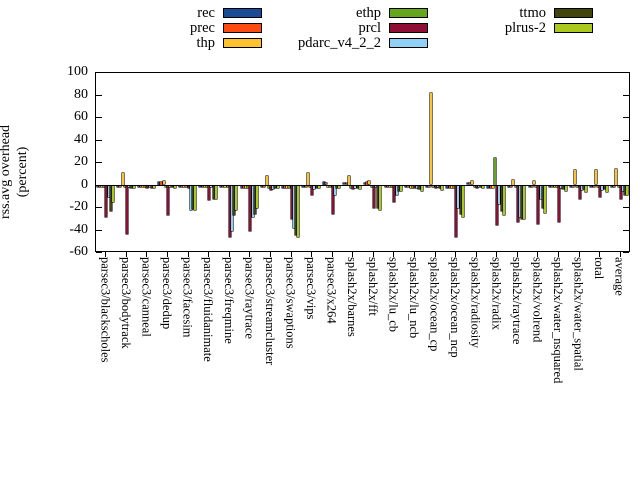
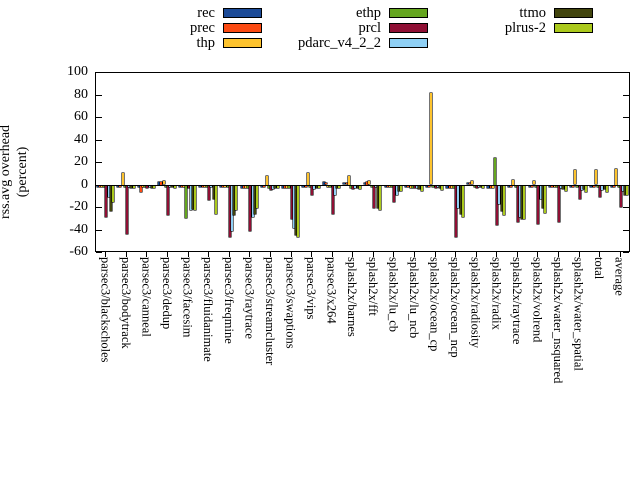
prec/parsec3/canneal: -1 -> -6
ethp/parsec3/facesim: -1 -> -29
plrus-2/parsec3/fluidanimate: -12 -> -25
prcl/average: -12 -> -19
